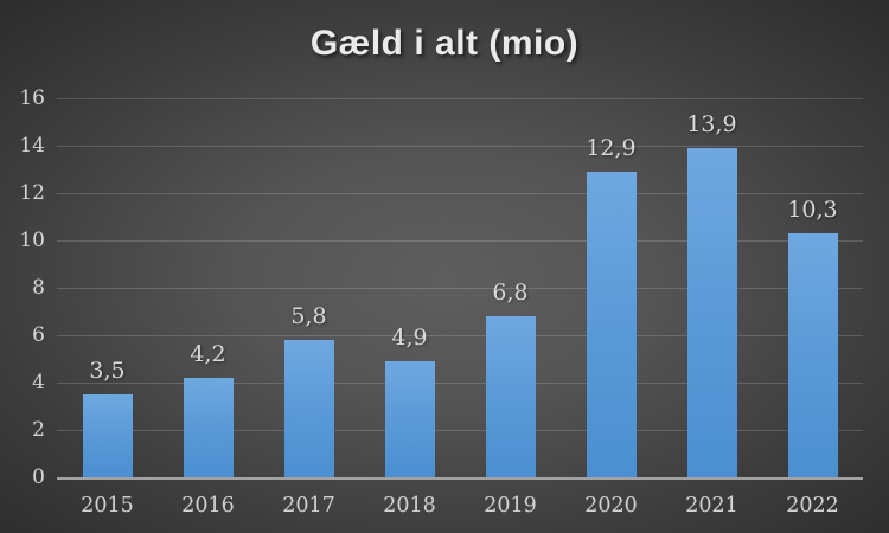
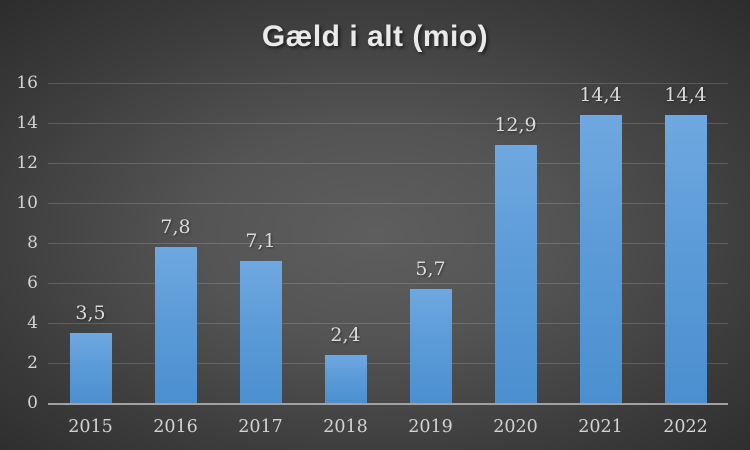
2016: 4,2 -> 7,8
2017: 5,8 -> 7,1
2018: 4,9 -> 2,4
2019: 6,8 -> 5,7
2021: 13,9 -> 14,4
2022: 10,3 -> 14,4
